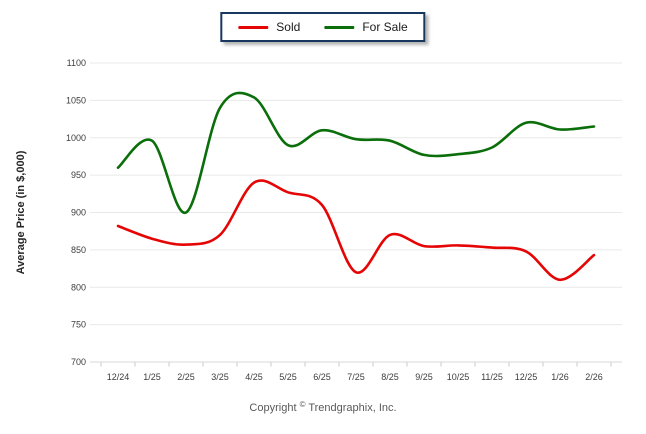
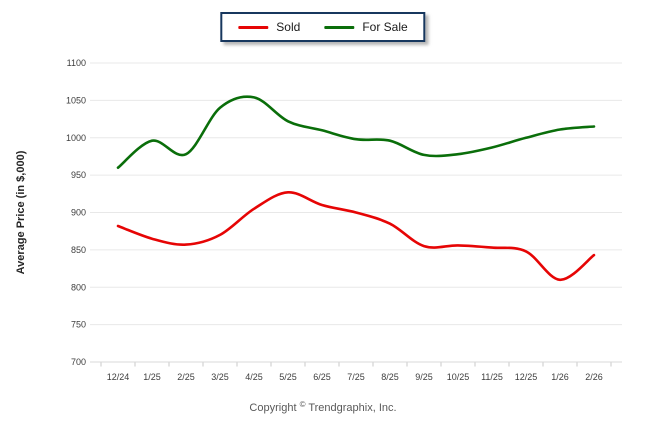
For Sale/2/25: 900 -> 980
Sold/4/25: 940 -> 900
For Sale/5/25: 990 -> 1020
Sold/7/25: 820 -> 900
Sold/8/25: 870 -> 880
For Sale/12/25: 1020 -> 1000
